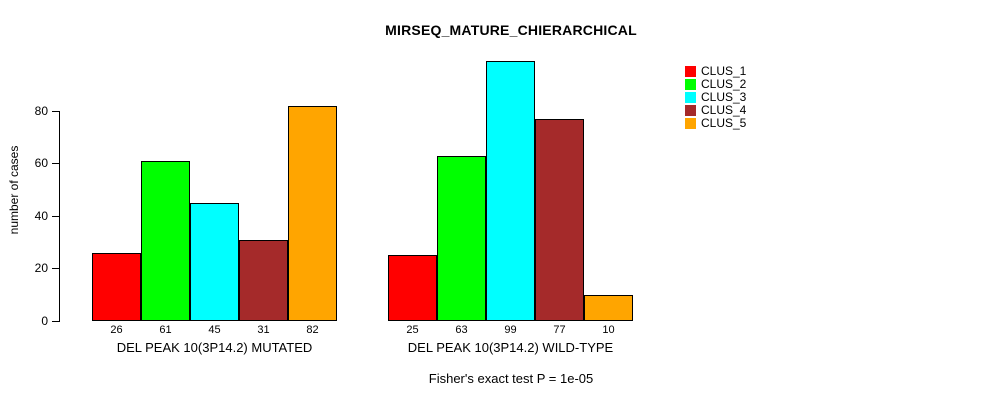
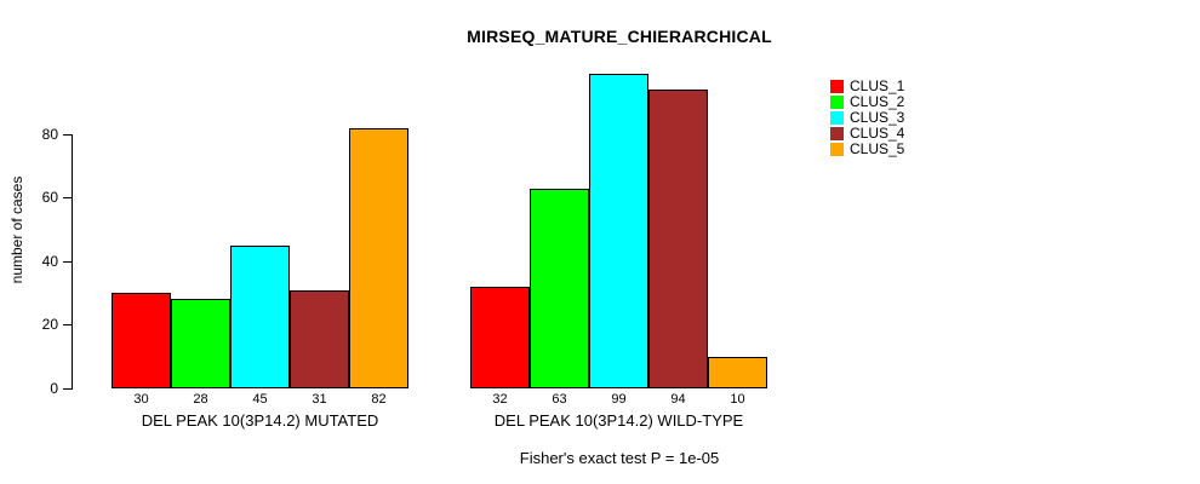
CLUS_1/DEL PEAK 10(3P14.2) MUTATED: 26 -> 30
CLUS_2/DEL PEAK 10(3P14.2) MUTATED: 61 -> 28
CLUS_1/DEL PEAK 10(3P14.2) WILD-TYPE: 25 -> 32
CLUS_4/DEL PEAK 10(3P14.2) WILD-TYPE: 77 -> 94
